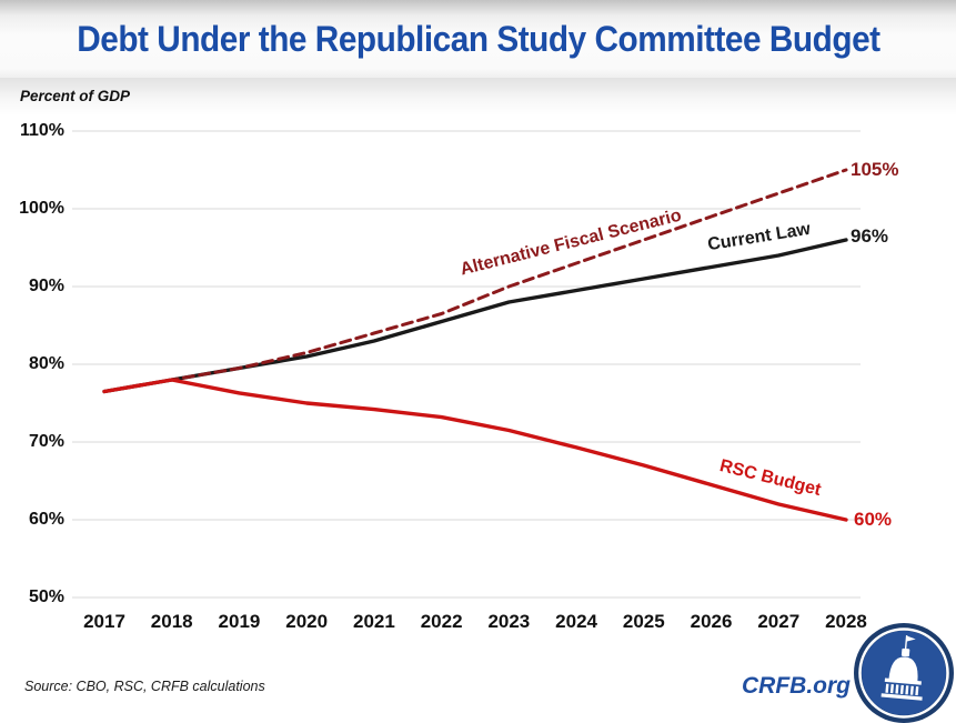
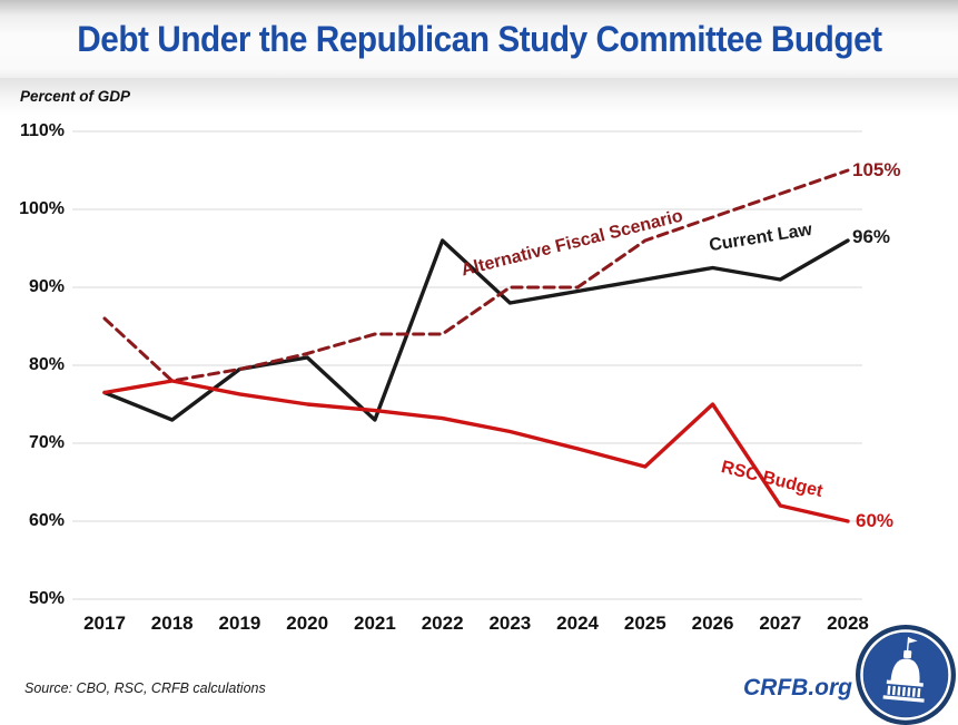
Alternative Fiscal Scenario/2017: 76% -> 86%
Current Law/2018: 78% -> 73%
Current Law/2021: 83% -> 73%
Alternative Fiscal Scenario/2022: 86% -> 84%
Current Law/2022: 86% -> 96%
Alternative Fiscal Scenario/2024: 93% -> 90%
RSC Budget/2026: 64% -> 75%
Current Law/2027: 94% -> 91%
